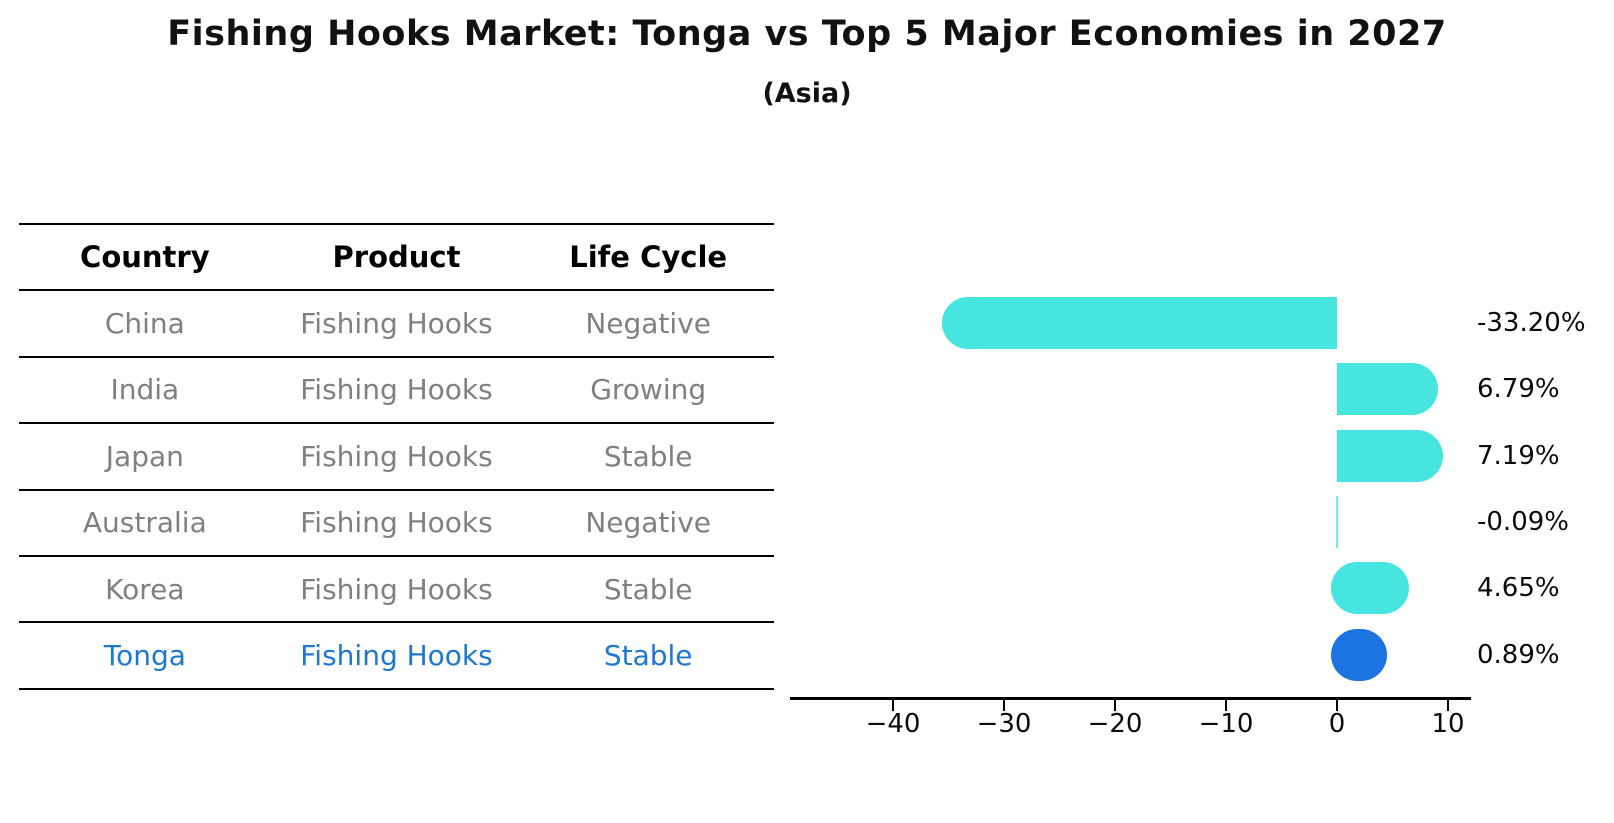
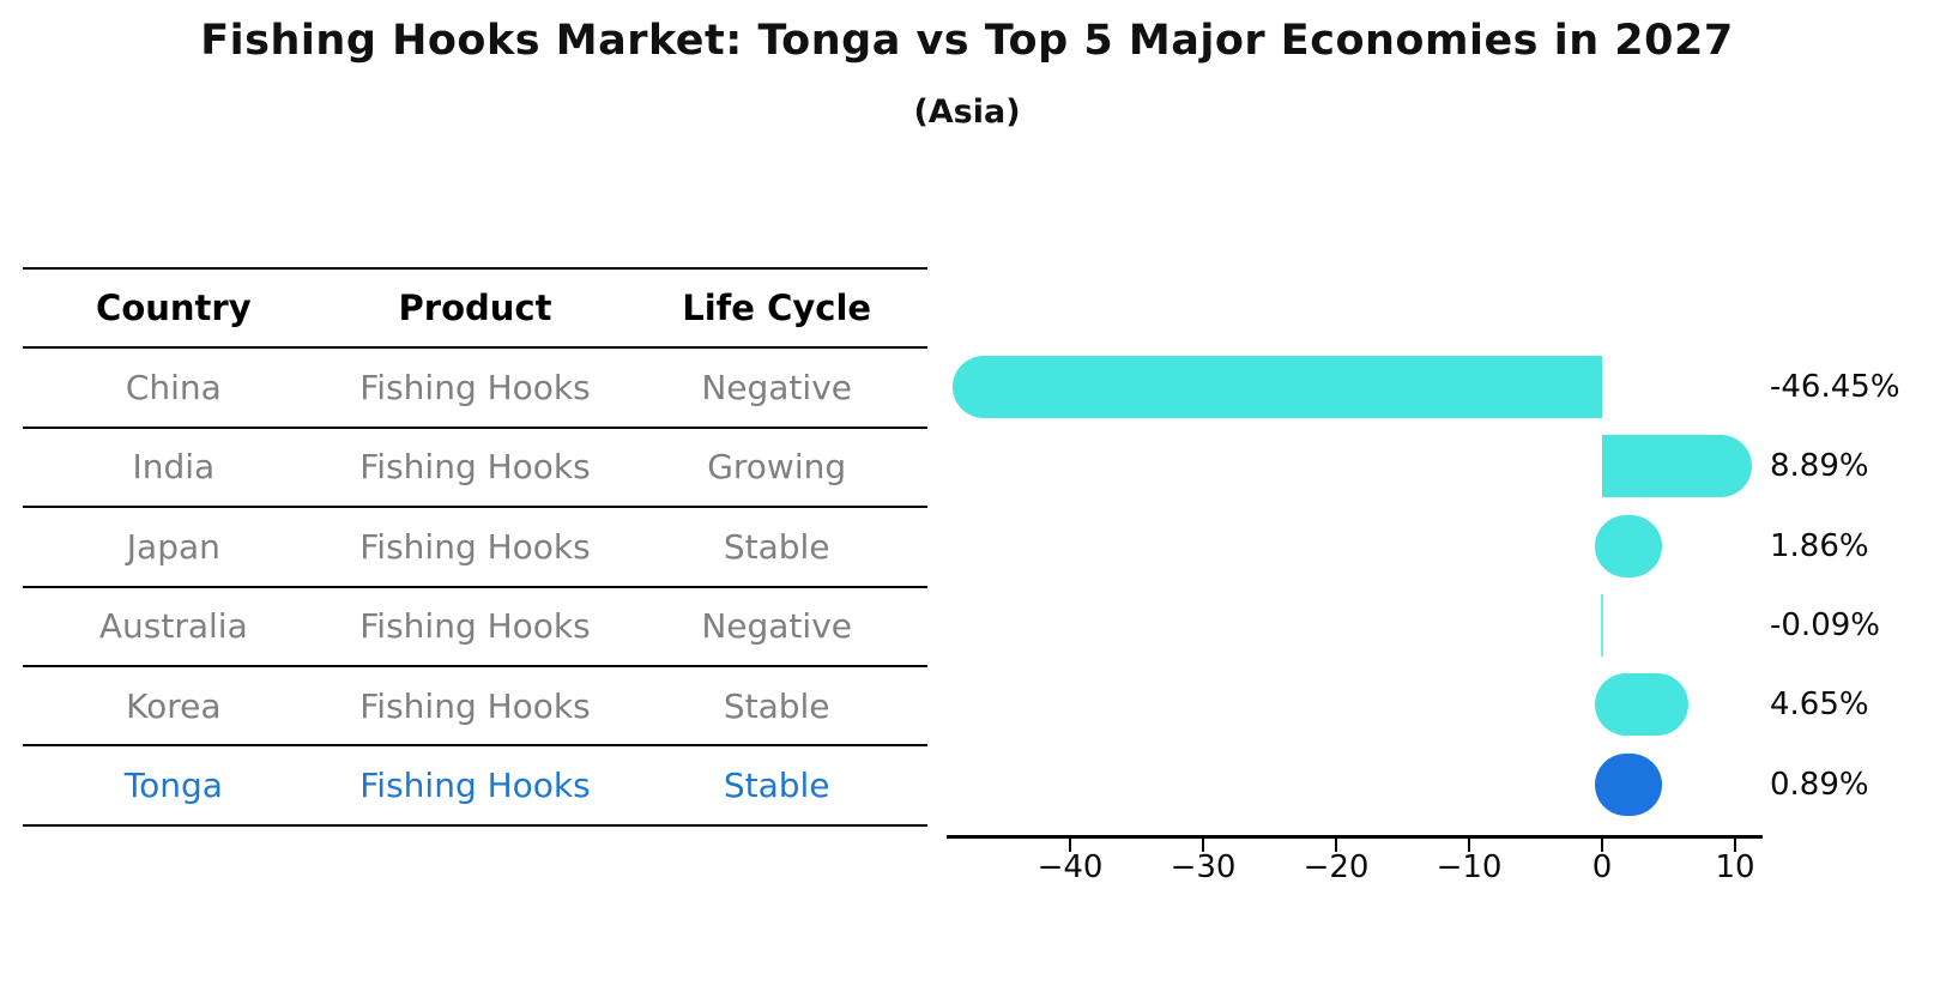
China: -33.20% -> -46.45%
India: 6.79% -> 8.89%
Japan: 7.19% -> 1.86%
